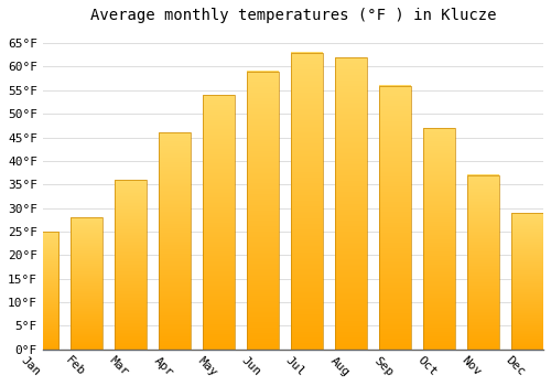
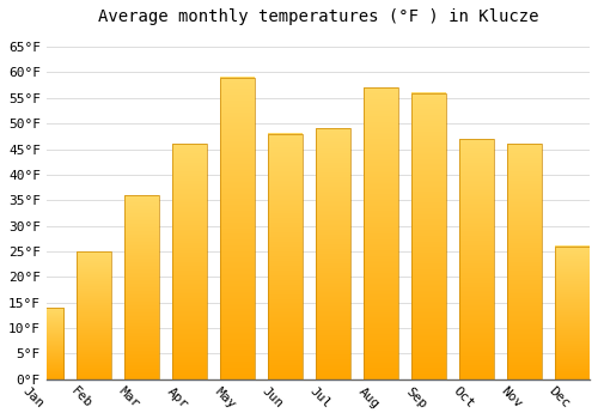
Jan: 25°F -> 14°F
Feb: 28°F -> 25°F
May: 54°F -> 59°F
Jun: 59°F -> 48°F
Jul: 63°F -> 49°F
Aug: 62°F -> 57°F
Nov: 37°F -> 46°F
Dec: 29°F -> 26°F
